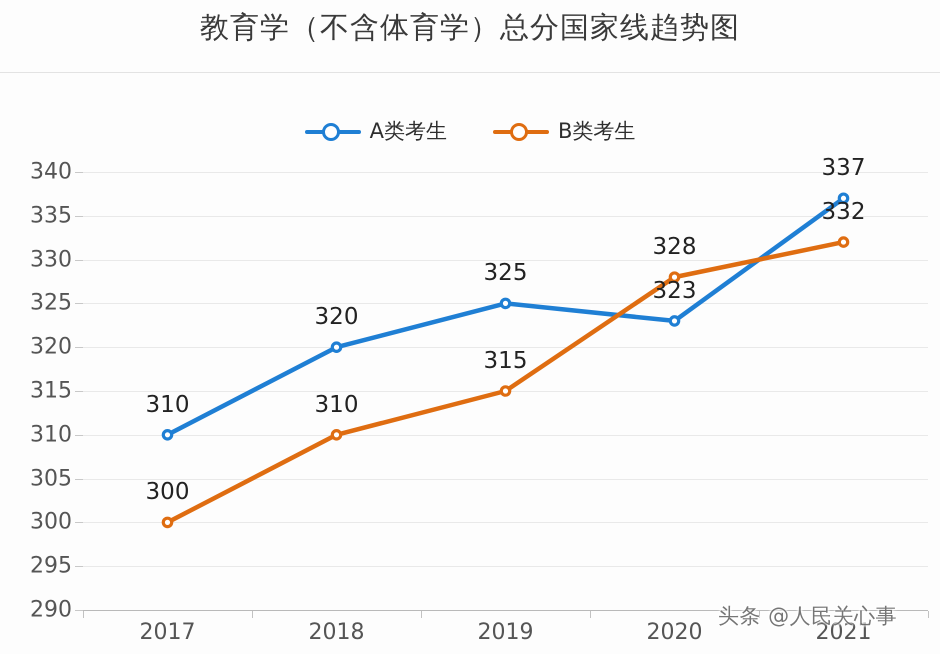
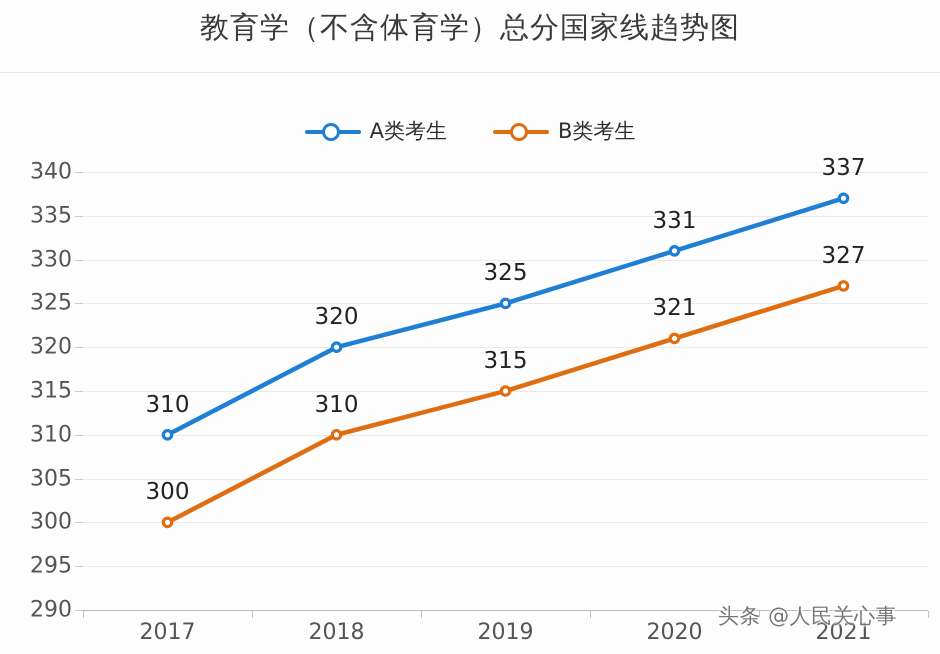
A类考生/2020: 323 -> 331
B类考生/2020: 328 -> 321
B类考生/2021: 332 -> 327
